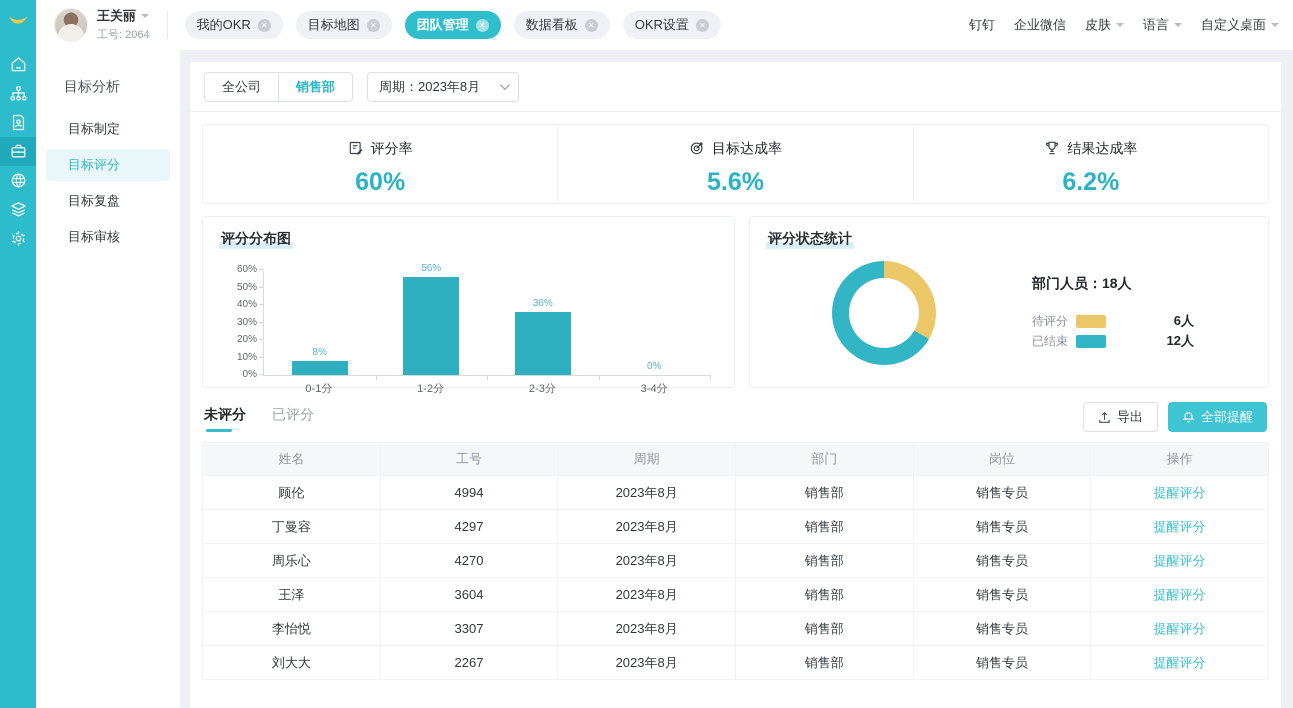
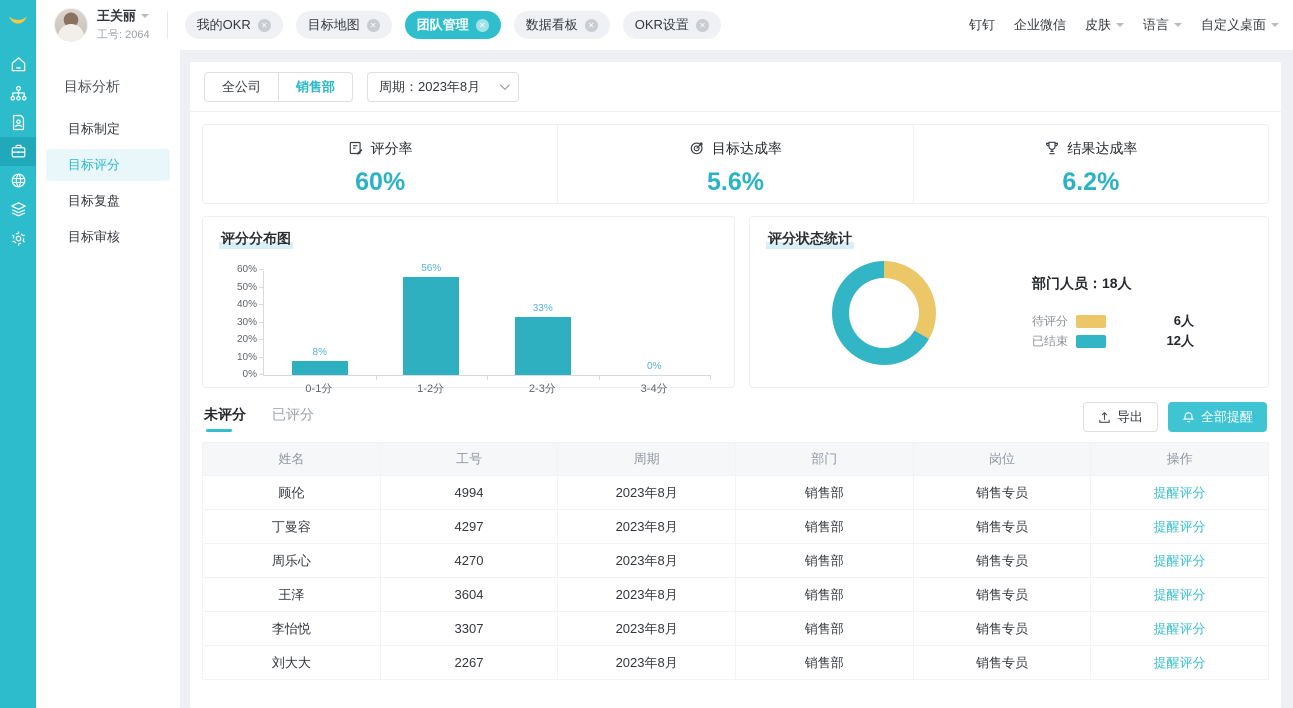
评分分布图/2-3分: 36% -> 33%
